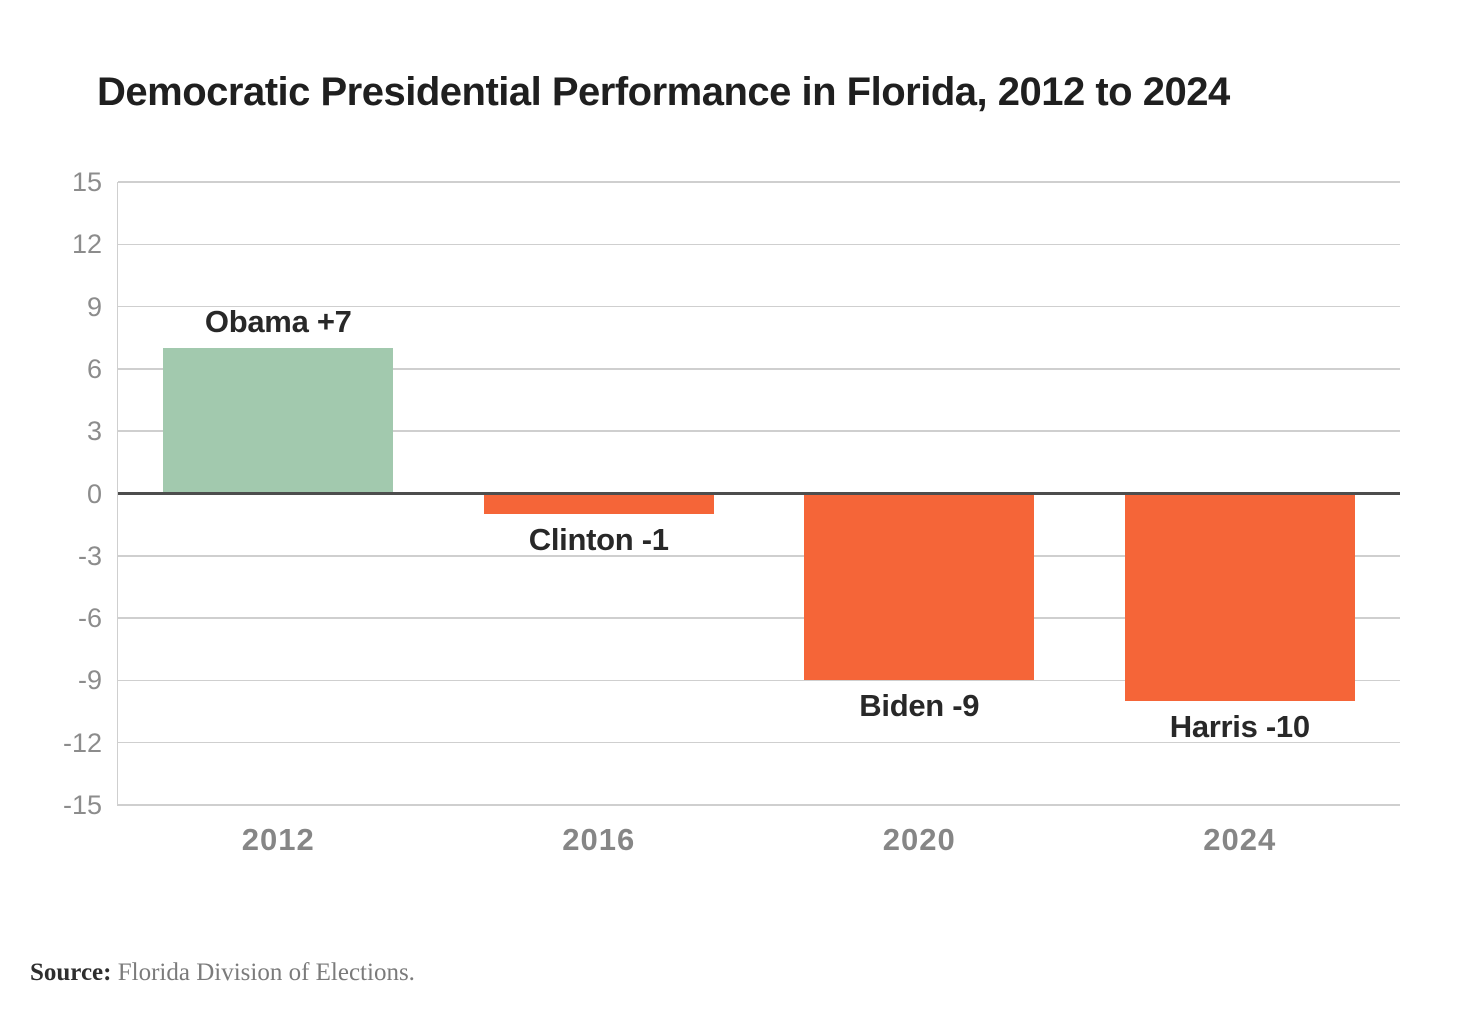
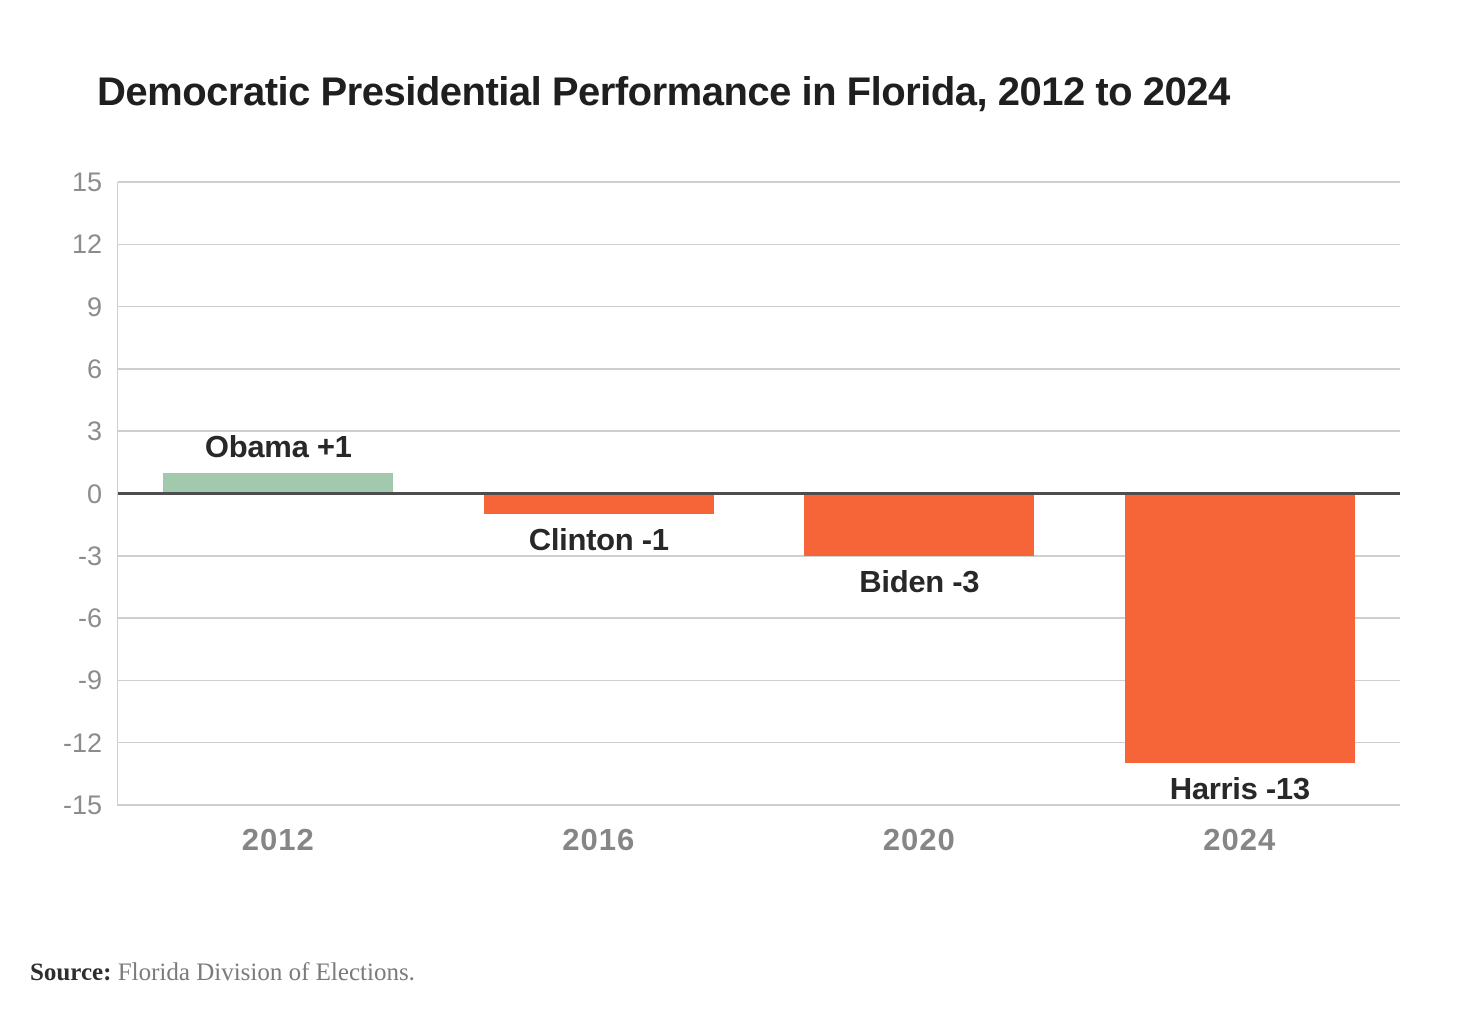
2012: +7 -> +1
2020: -9 -> -3
2024: -10 -> -13
